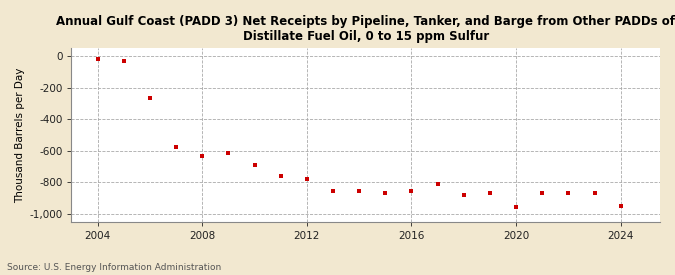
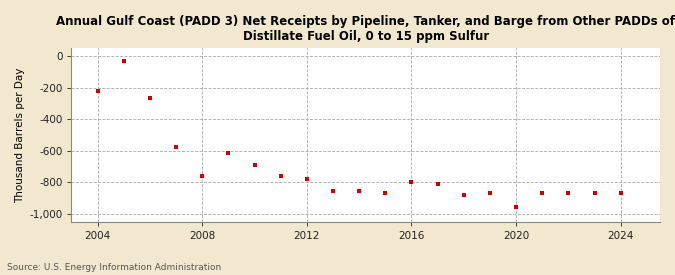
2004: -20 -> -220
2008: -640 -> -760
2016: -850 -> -800
2024: -950 -> -870
